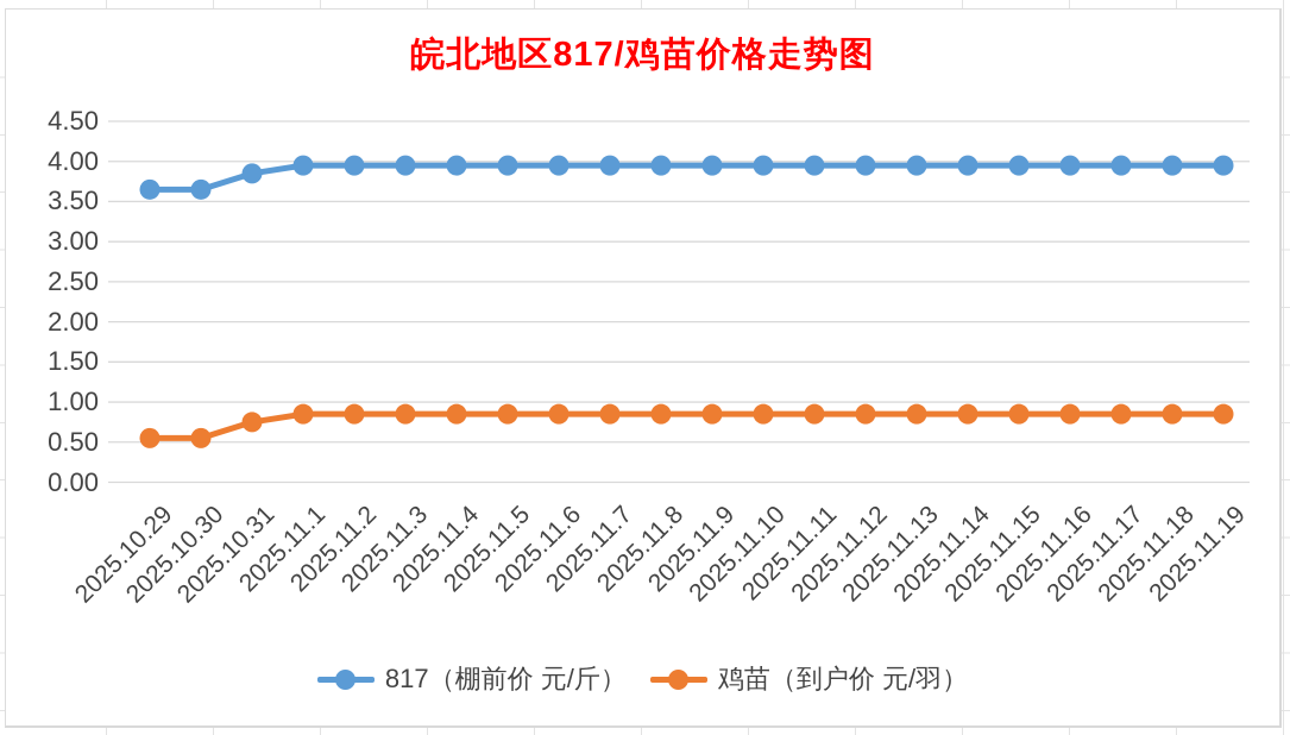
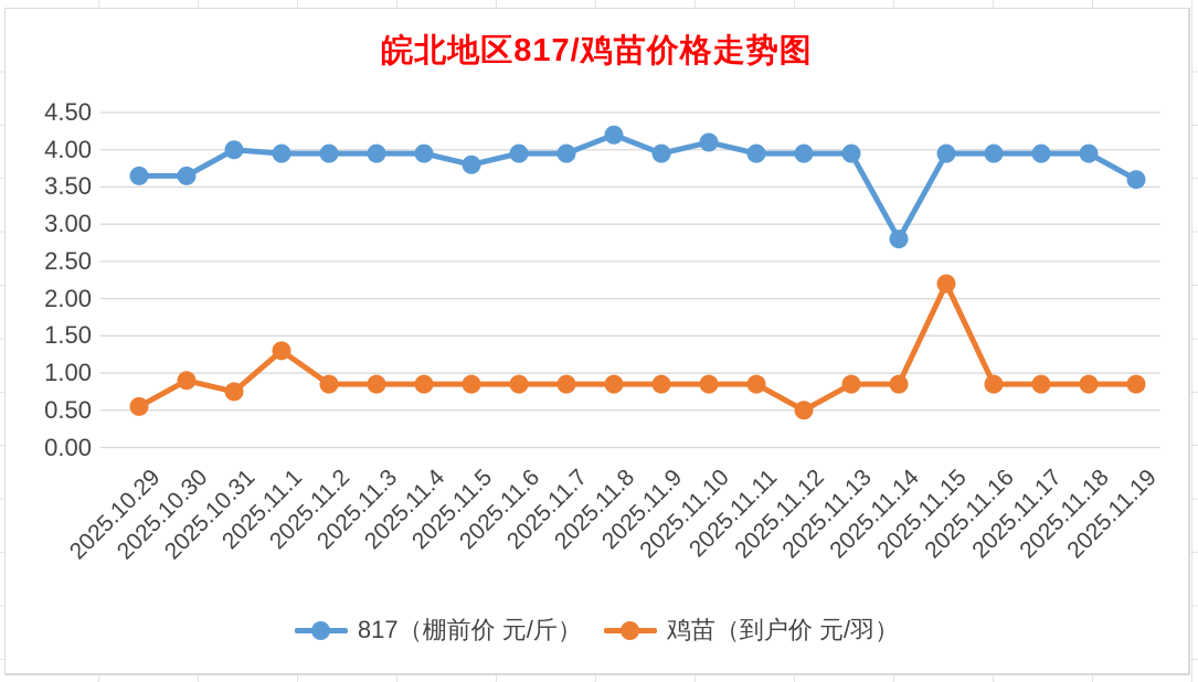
鸡苗（到户价 元/羽）/2025.10.30: 0.6 -> 0.9
817（棚前价 元/斤）/2025.10.31: 3.9 -> 4.0
鸡苗（到户价 元/羽）/2025.11.1: 0.8 -> 1.3
817（棚前价 元/斤）/2025.11.5: 4.0 -> 3.8
817（棚前价 元/斤）/2025.11.8: 4.0 -> 4.2
817（棚前价 元/斤）/2025.11.10: 4.0 -> 4.1
鸡苗（到户价 元/羽）/2025.11.12: 0.8 -> 0.5
817（棚前价 元/斤）/2025.11.14: 4.0 -> 2.8
鸡苗（到户价 元/羽）/2025.11.15: 0.8 -> 2.2
817（棚前价 元/斤）/2025.11.19: 4.0 -> 3.6
